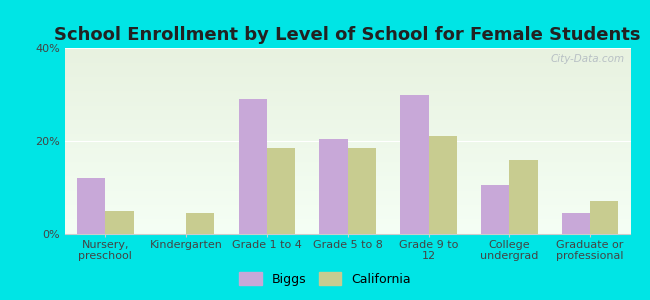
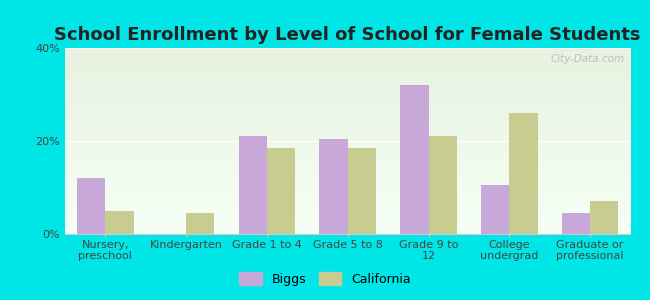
Biggs/Grade 1 to 4: 29.0% -> 21.0%
Biggs/Grade 9 to 12: 30.0% -> 32.0%
California/College undergrad: 16.0% -> 26.0%
